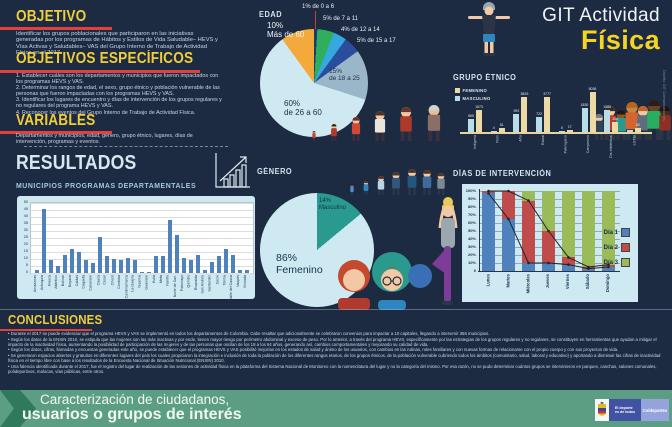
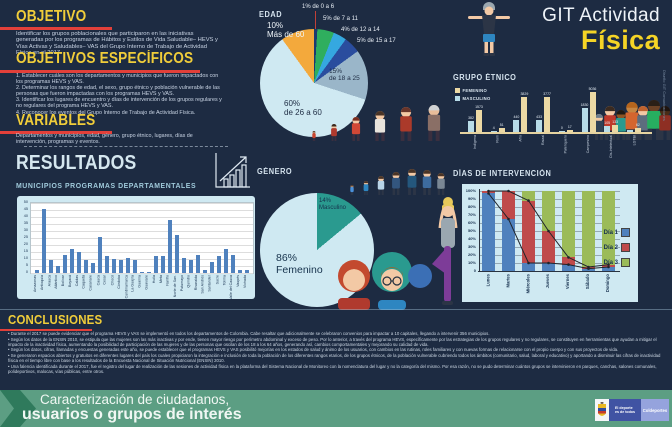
GRUPO ÉTNICO/MASCULINO/Indígena: 565 -> 382
GRUPO ÉTNICO/MASCULINO/Afro: 992 -> 440
GRUPO ÉTNICO/MASCULINO/Raizal: 722 -> 433
GRUPO ÉTNICO/MASCULINO/Dis-Intelectual: 1585 -> 105
GRUPO ÉTNICO/FEMENINO/Dis-Intelectual: 300 -> 133
